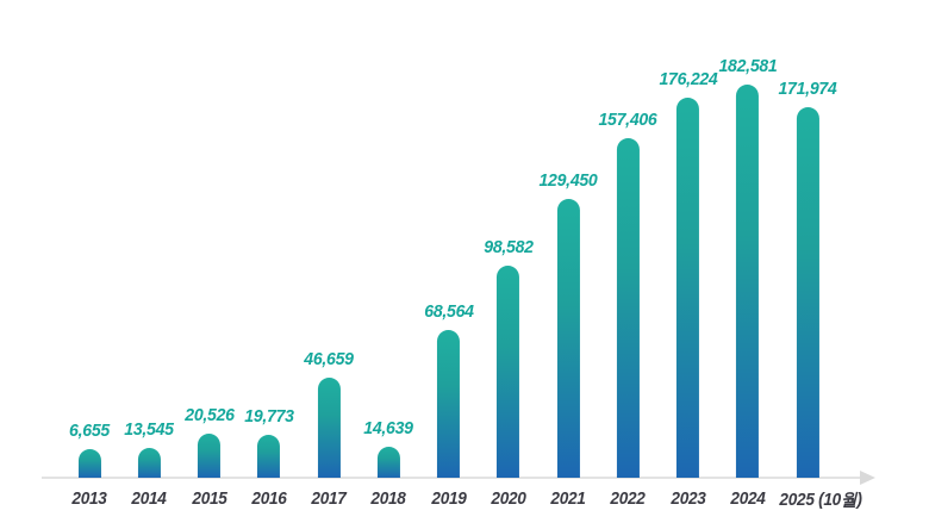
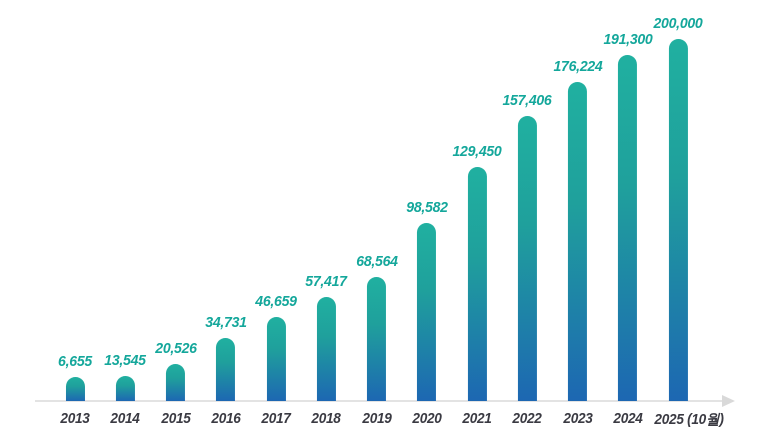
2016: 19,773 -> 34,731
2018: 14,639 -> 57,417
2024: 182,581 -> 191,300
2025 (10월): 171,974 -> 200,000
